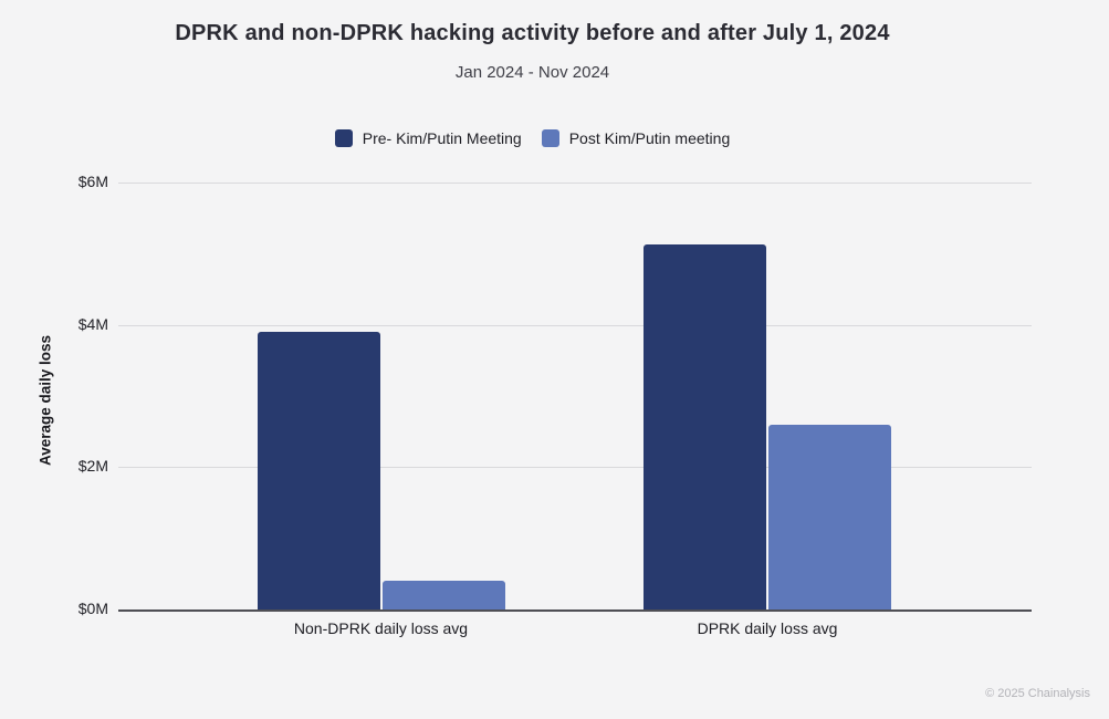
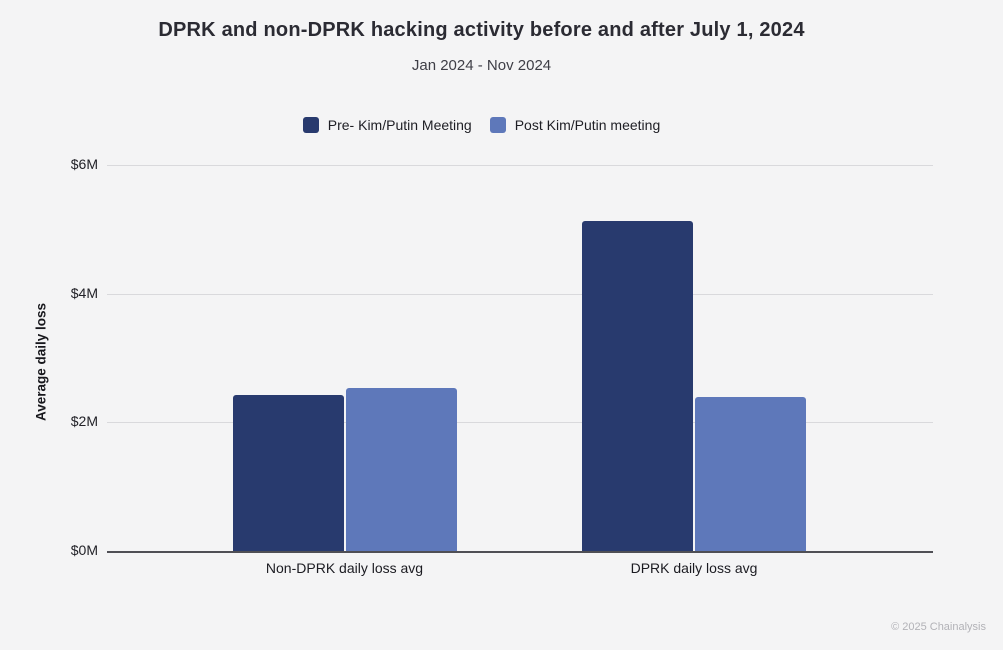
Pre- Kim/Putin Meeting/Non-DPRK daily loss avg: $3.9M -> $2.4M
Post Kim/Putin meeting/Non-DPRK daily loss avg: $0.4M -> $2.5M
Post Kim/Putin meeting/DPRK daily loss avg: $2.6M -> $2.4M
